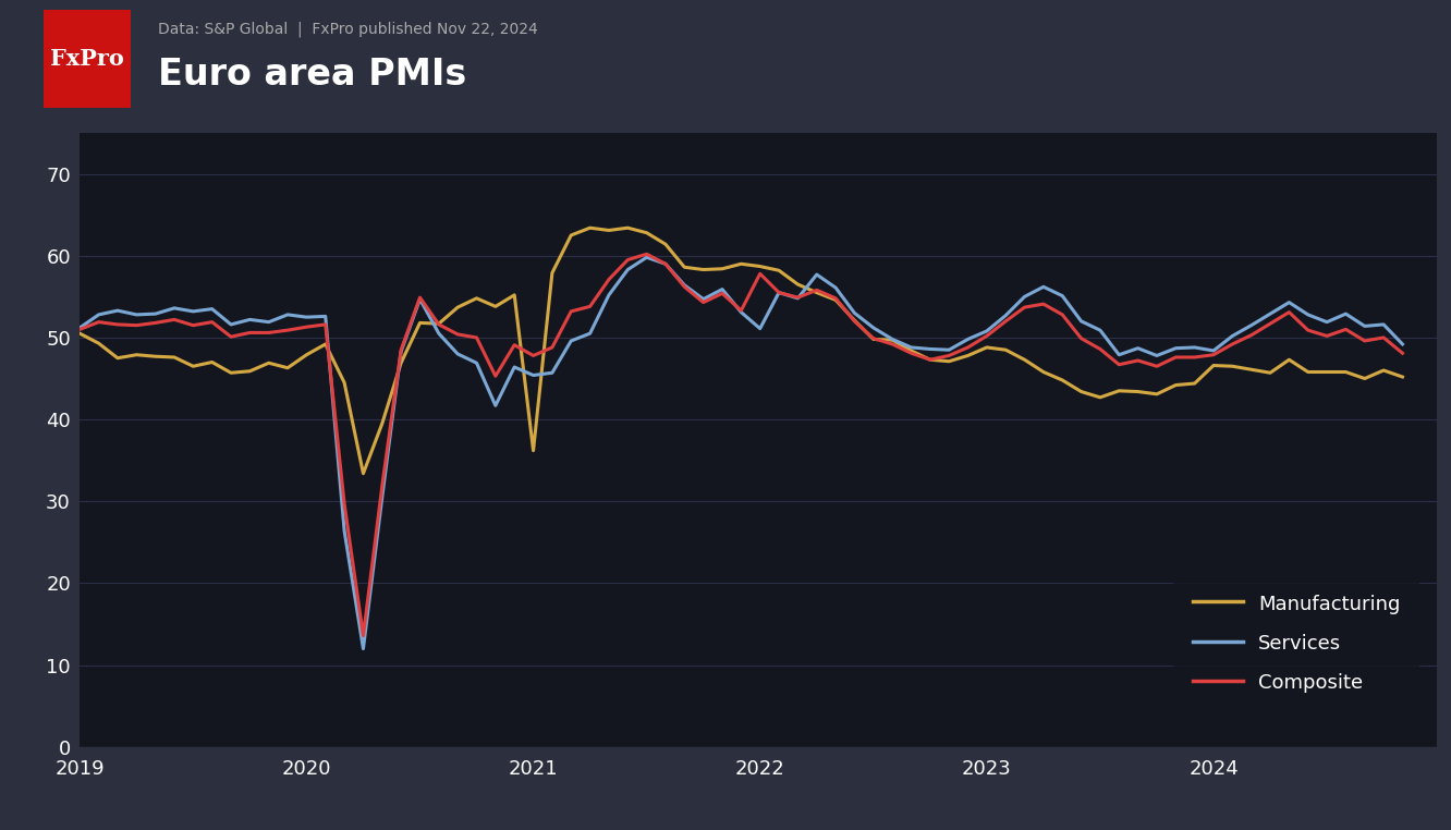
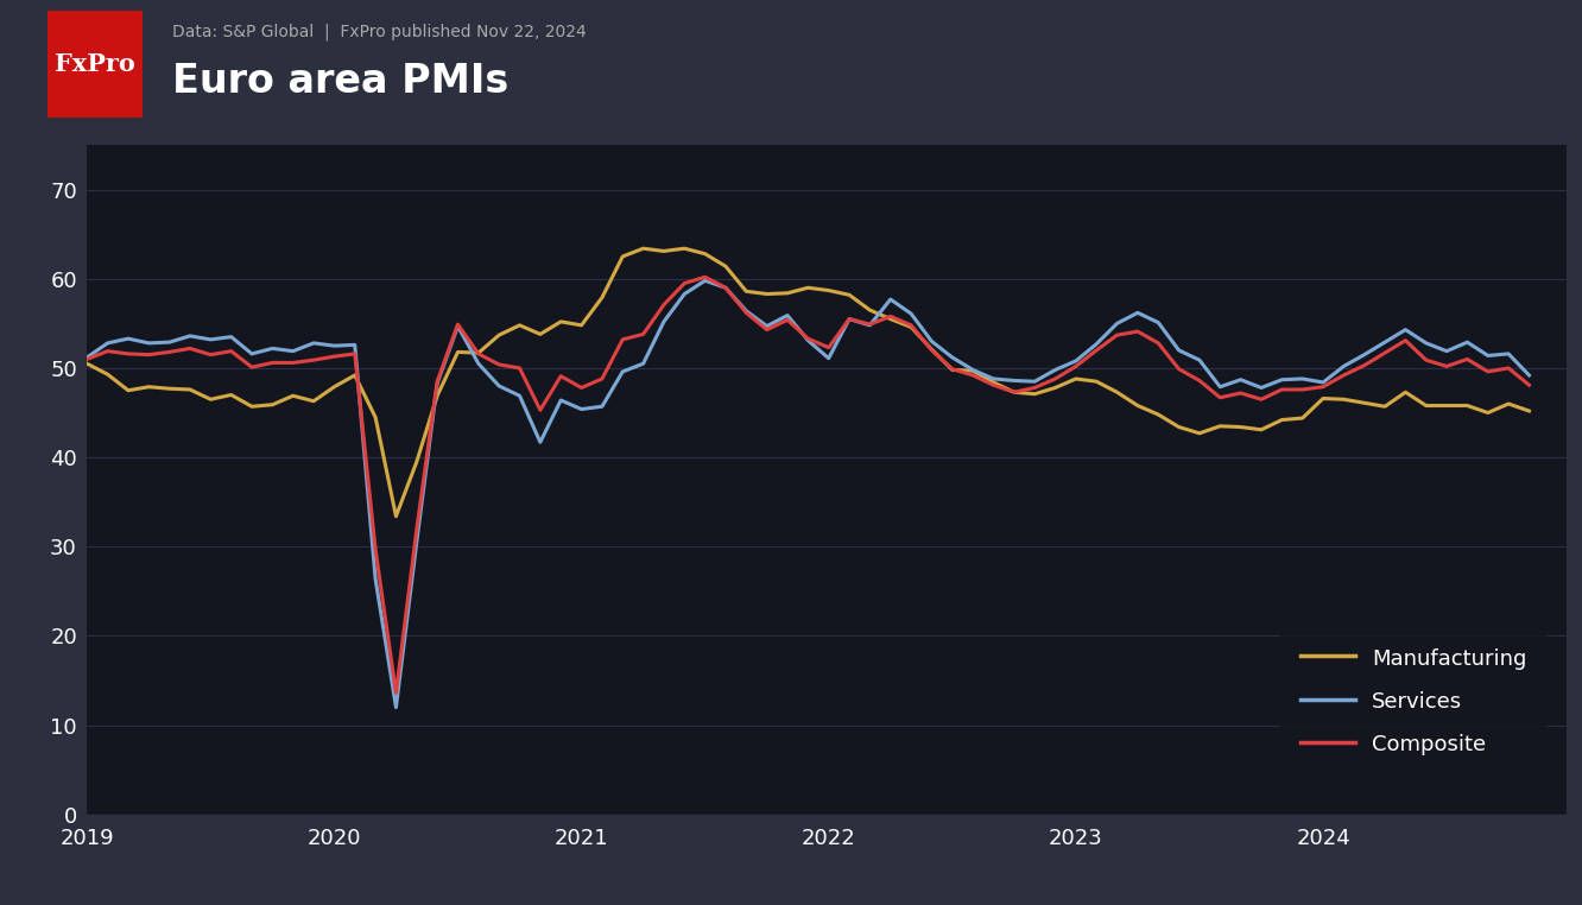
Manufacturing/2021: 36.2 -> 54.8
Composite/2022: 57.8 -> 52.3
